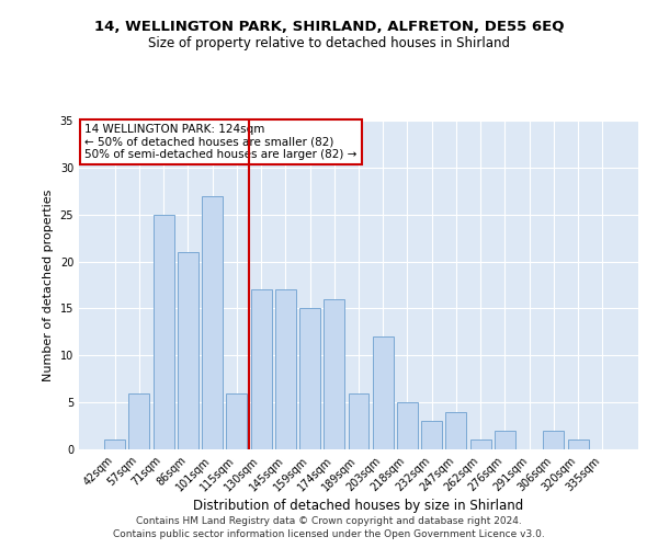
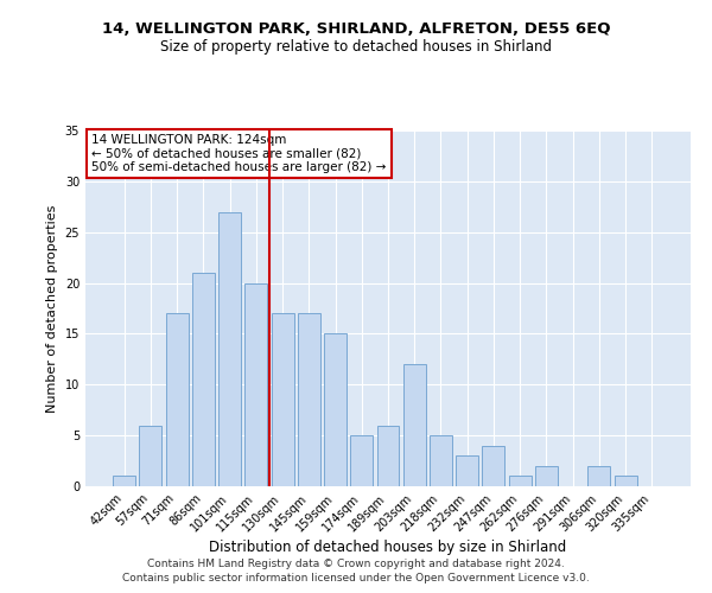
71sqm: 25 -> 17
115sqm: 6 -> 20
174sqm: 16 -> 5
